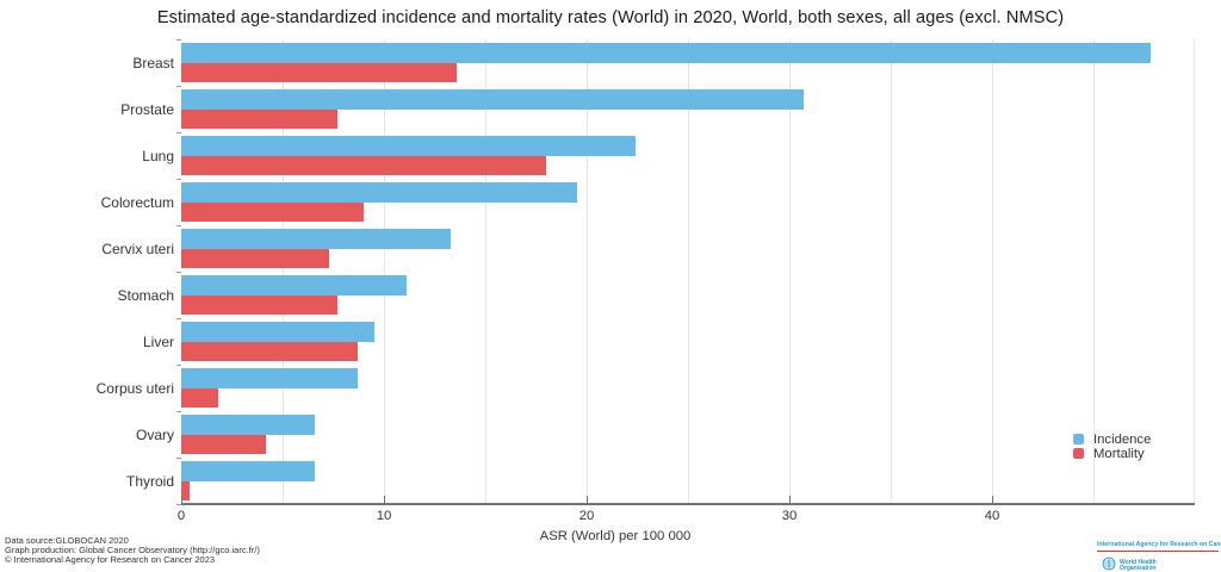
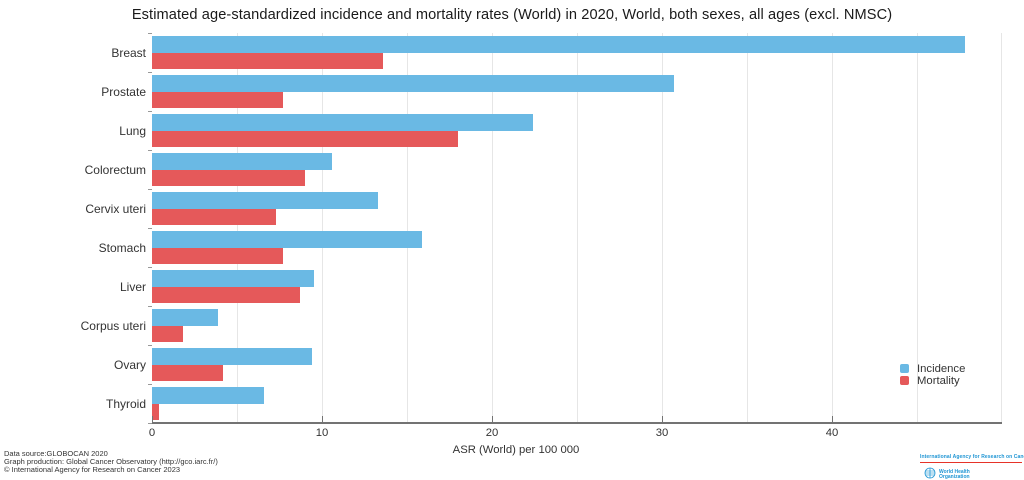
Incidence/Colorectum: 19.5 -> 10.6
Incidence/Stomach: 11.1 -> 15.9
Incidence/Corpus uteri: 8.7 -> 3.9
Incidence/Ovary: 6.6 -> 9.4
